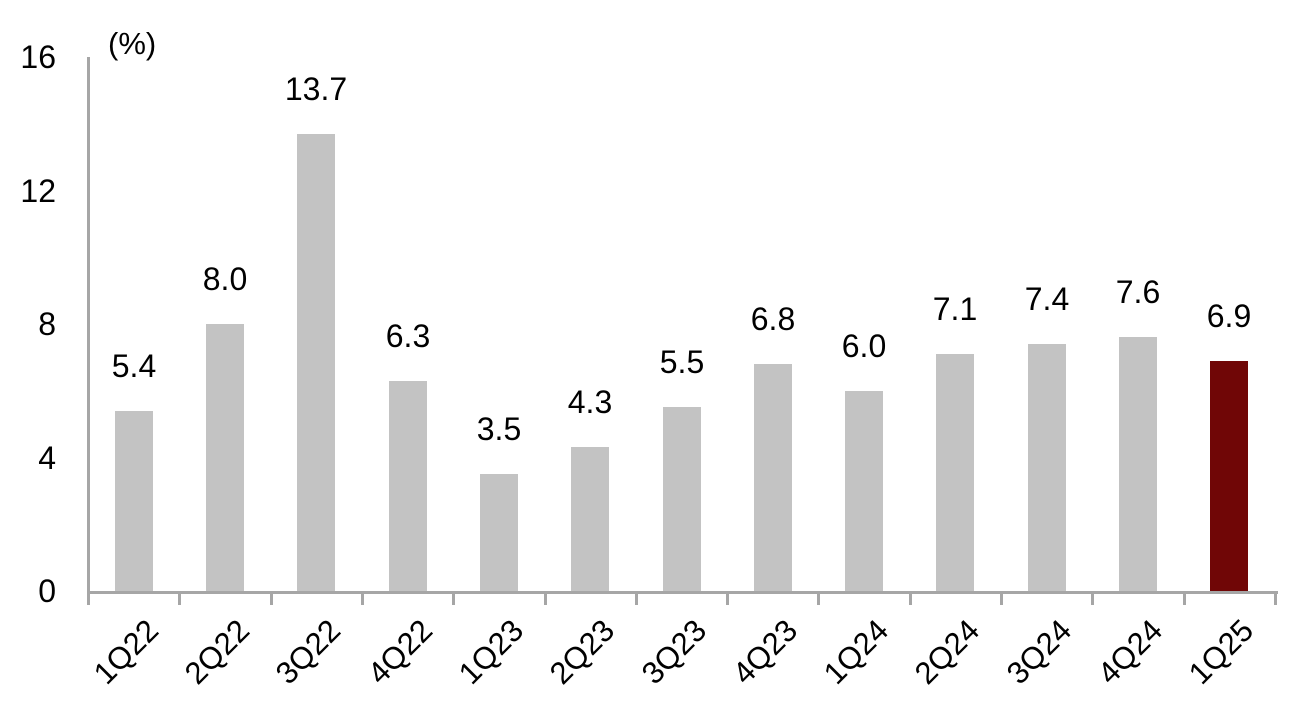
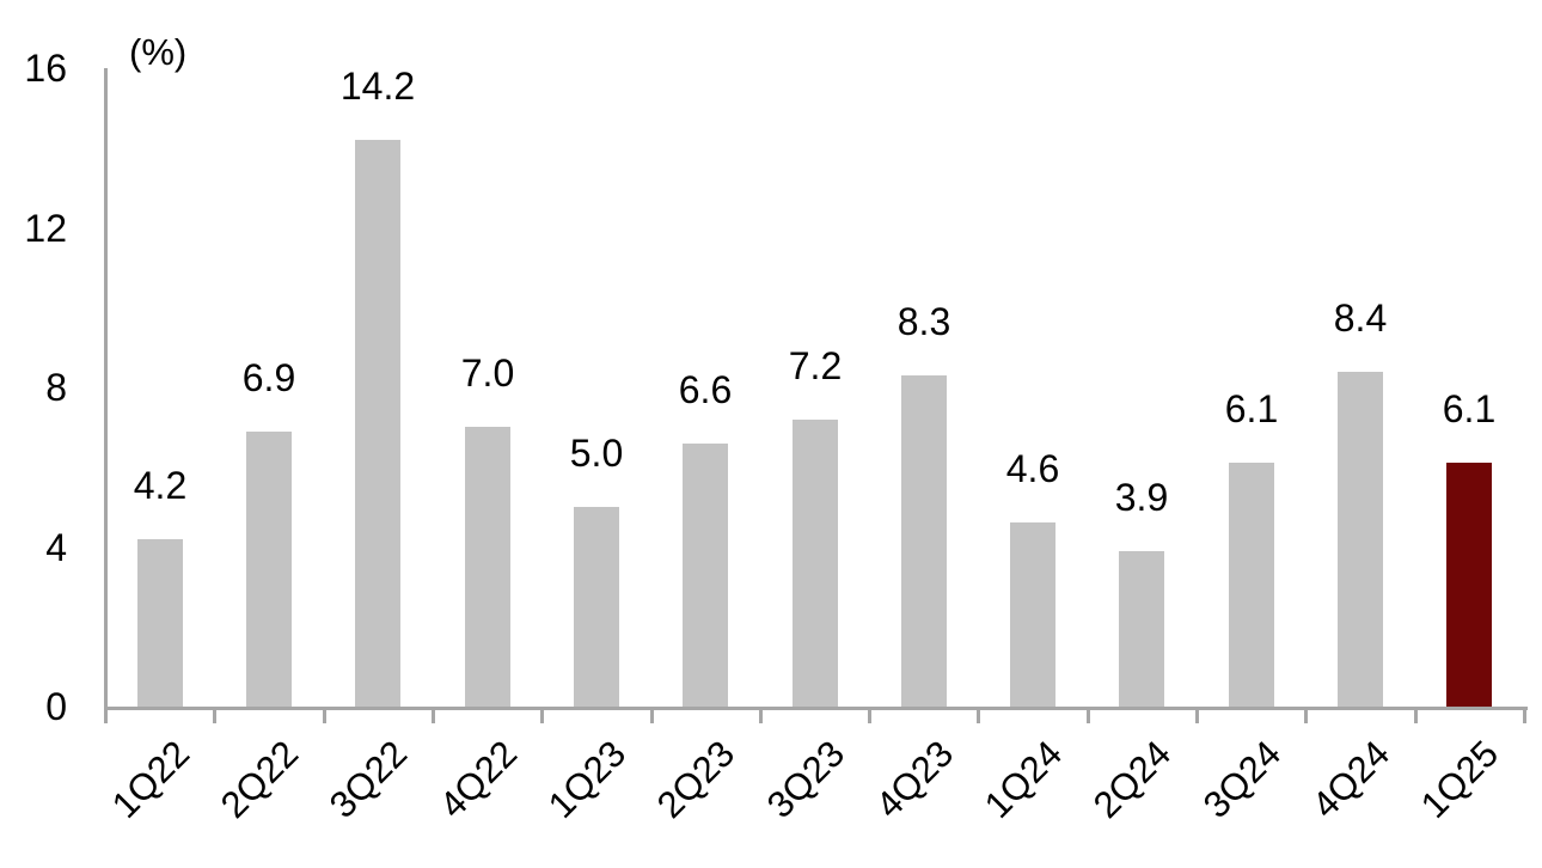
1Q22: 5.4 -> 4.2
2Q22: 8.0 -> 6.9
3Q22: 13.7 -> 14.2
4Q22: 6.3 -> 7.0
1Q23: 3.5 -> 5.0
2Q23: 4.3 -> 6.6
3Q23: 5.5 -> 7.2
4Q23: 6.8 -> 8.3
1Q24: 6.0 -> 4.6
2Q24: 7.1 -> 3.9
3Q24: 7.4 -> 6.1
4Q24: 7.6 -> 8.4
1Q25: 6.9 -> 6.1
